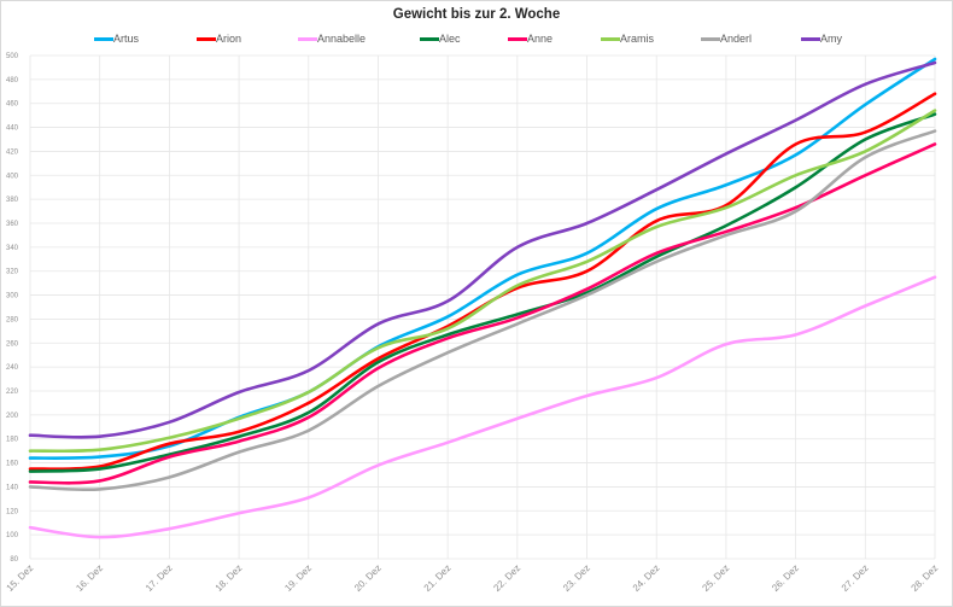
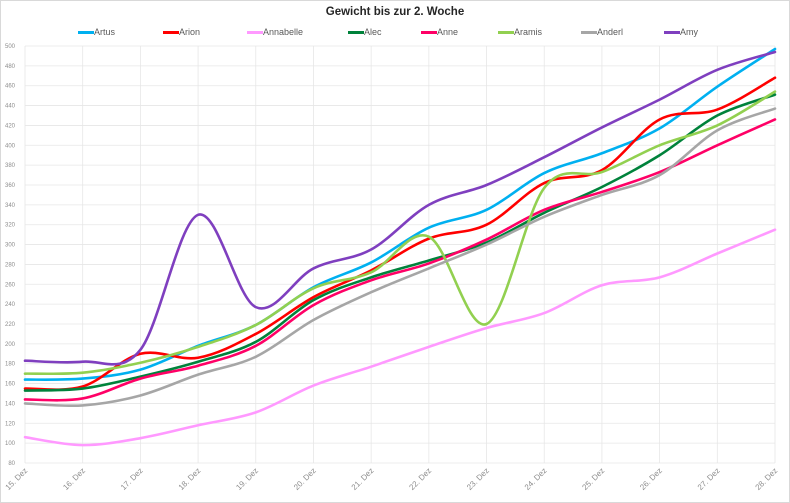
Arion/17. Dez: 180 -> 190
Amy/18. Dez: 220 -> 330
Aramis/23. Dez: 330 -> 220
